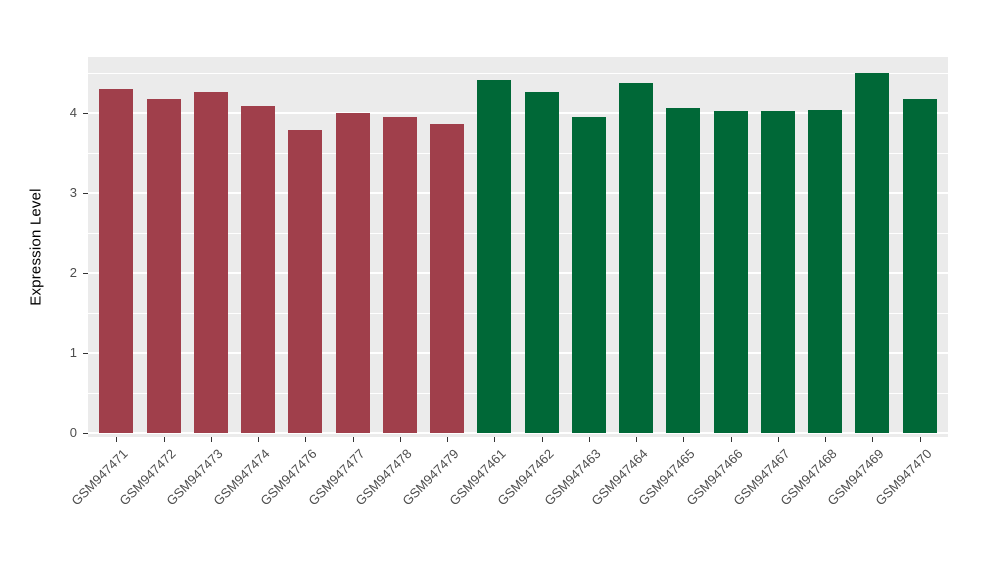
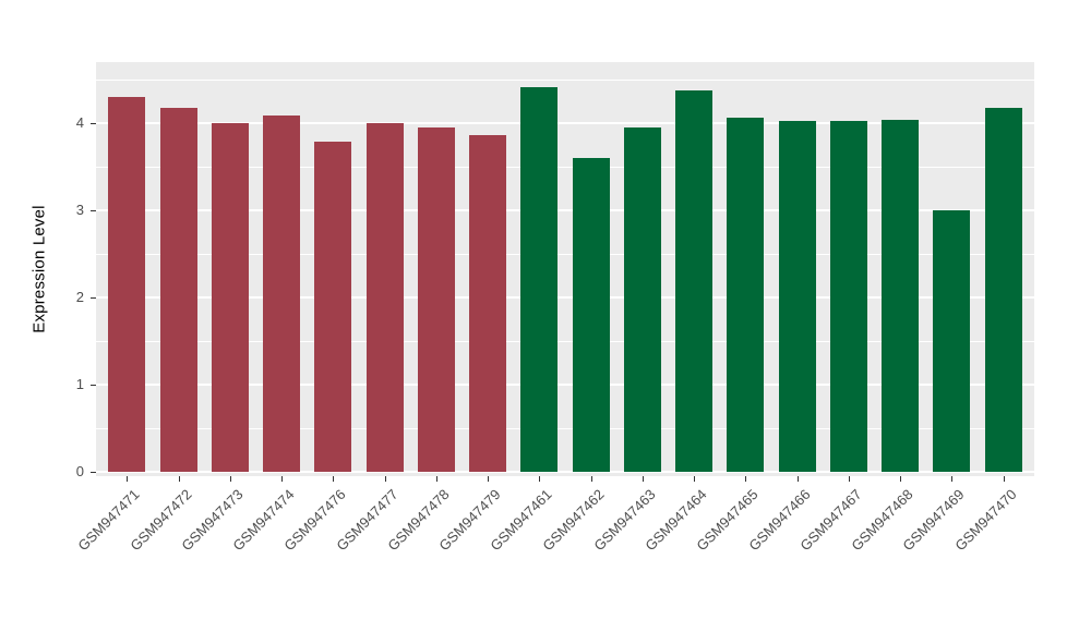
GSM947473: 4.3 -> 4.0
GSM947462: 4.3 -> 3.6
GSM947469: 4.5 -> 3.0
